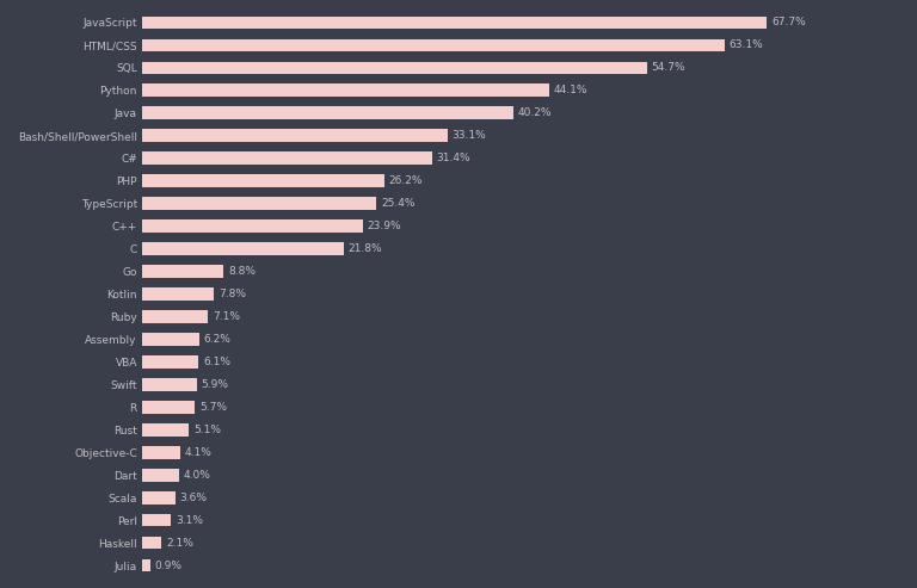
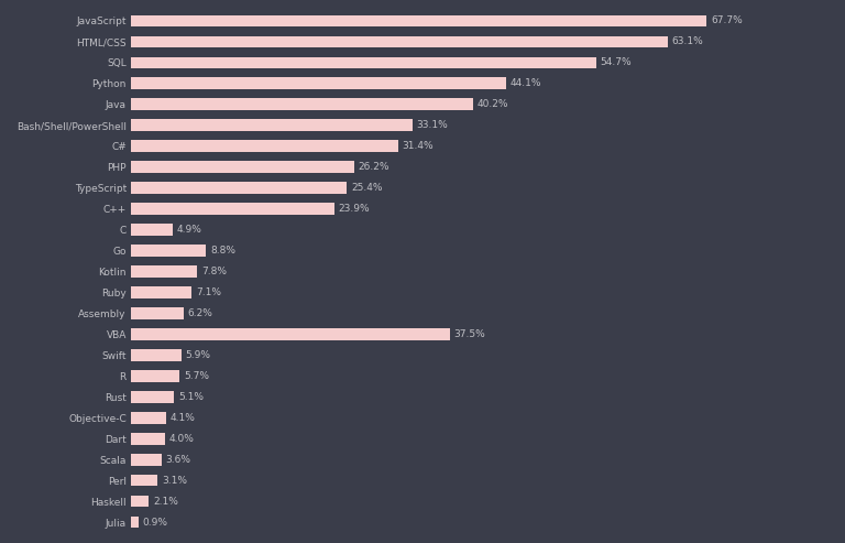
C: 21.8% -> 4.9%
VBA: 6.1% -> 37.5%
